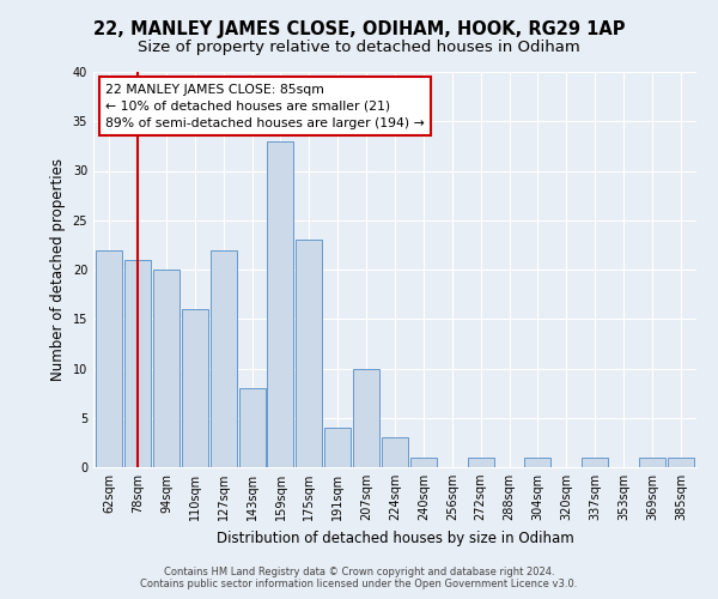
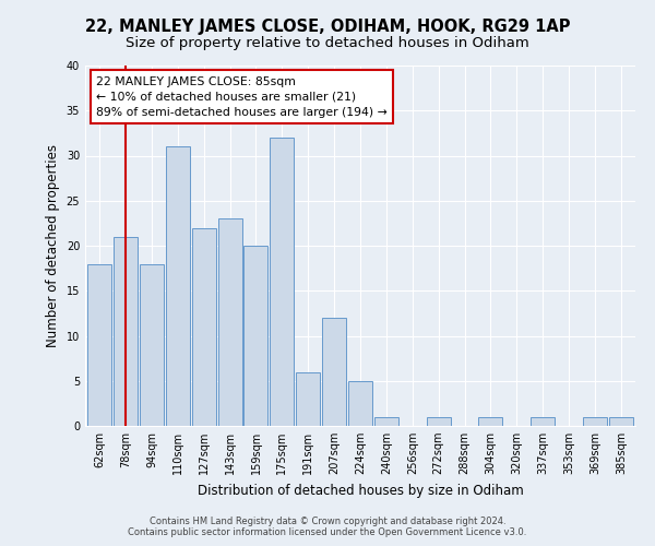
62sqm: 22 -> 18
94sqm: 20 -> 18
110sqm: 16 -> 31
143sqm: 8 -> 23
159sqm: 33 -> 20
175sqm: 23 -> 32
191sqm: 4 -> 6
207sqm: 10 -> 12
224sqm: 3 -> 5
